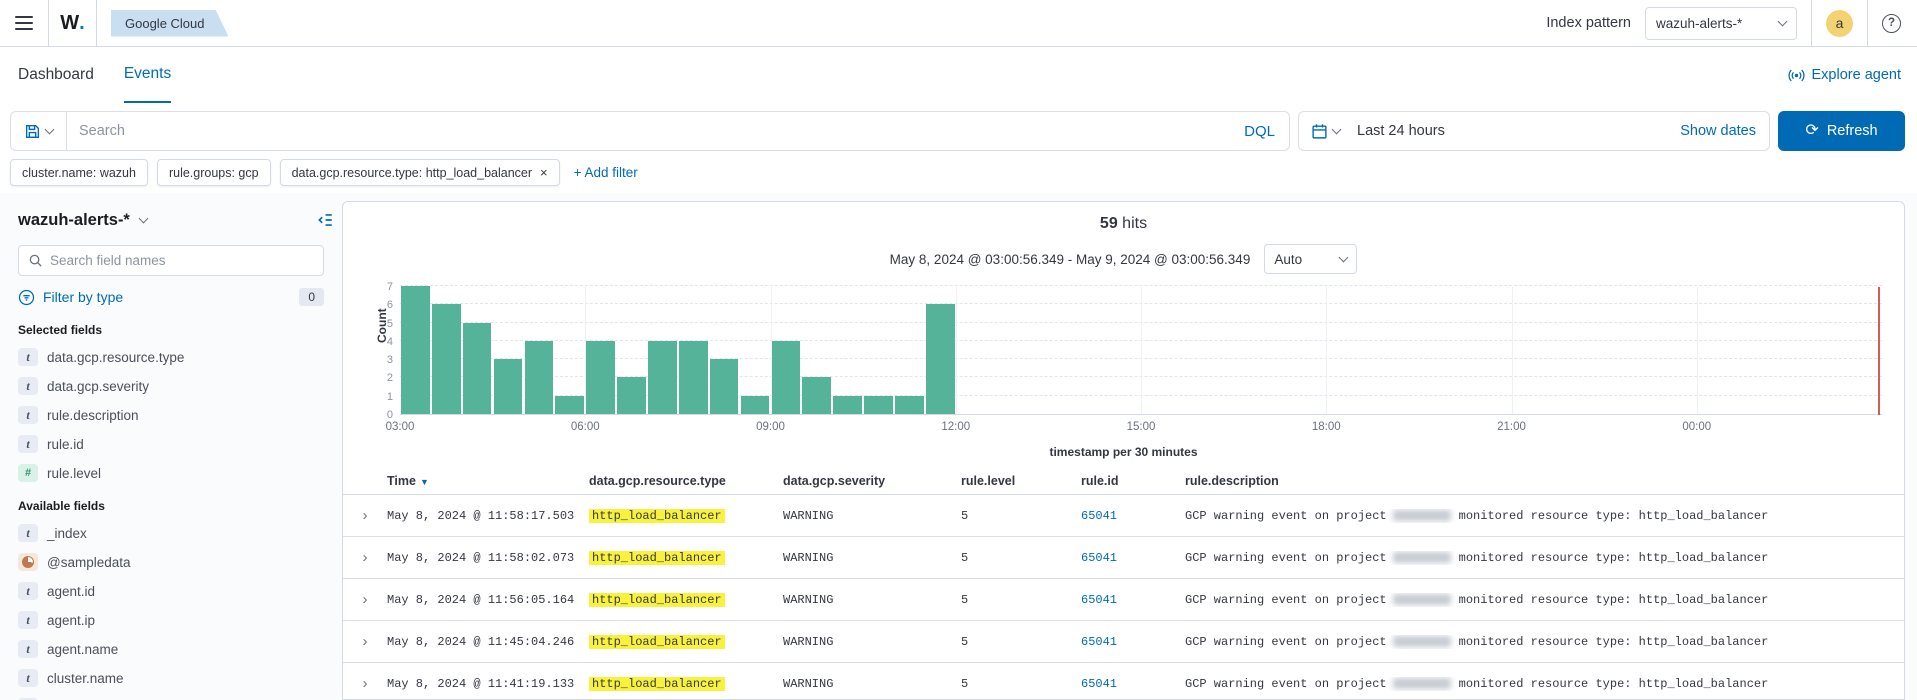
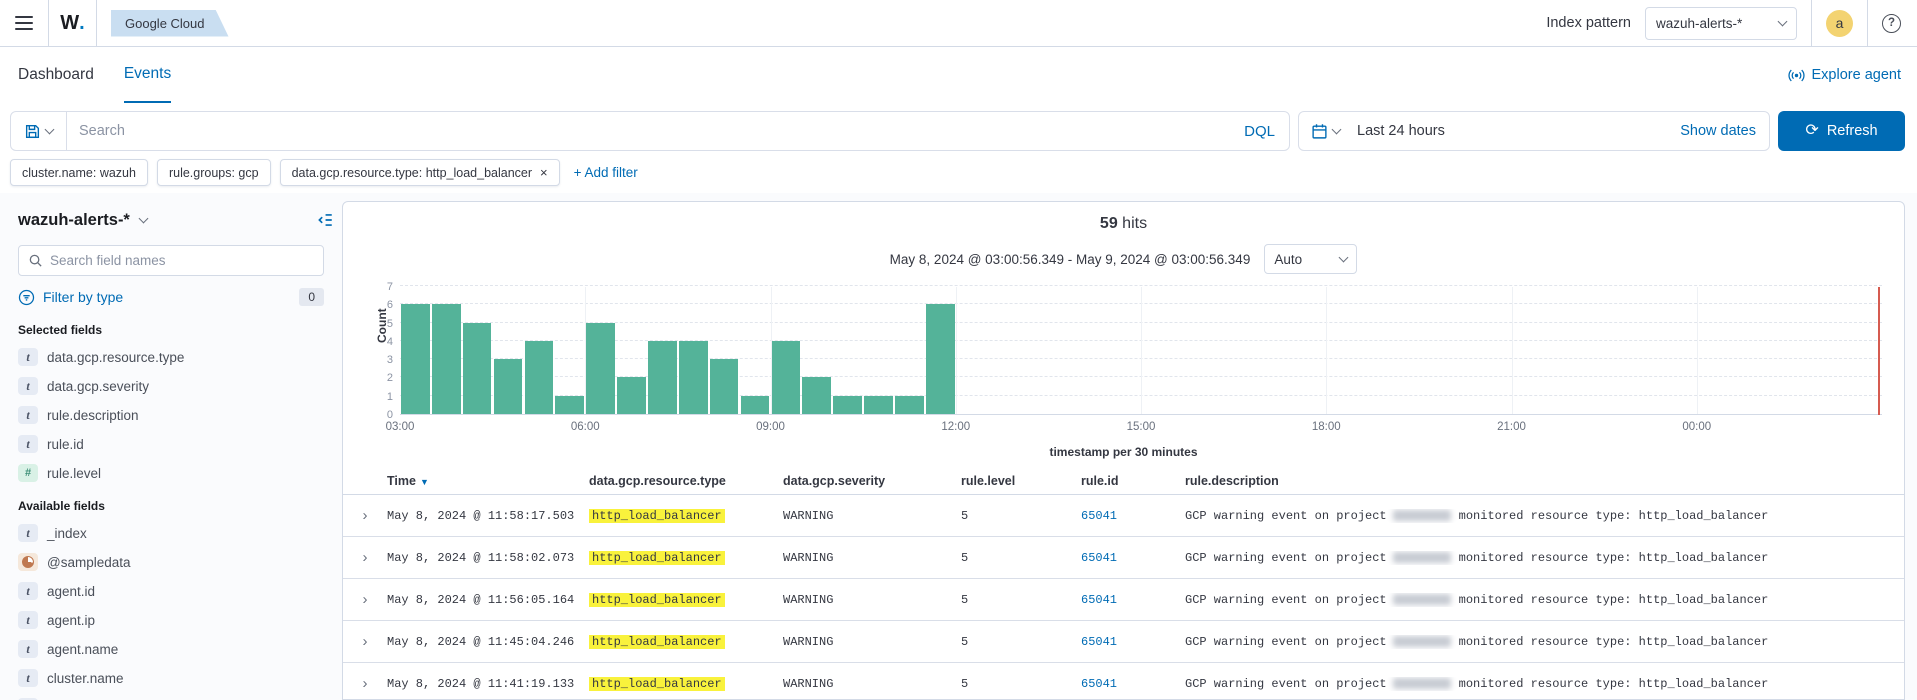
03:00: 7 -> 6
06:00: 4 -> 5
